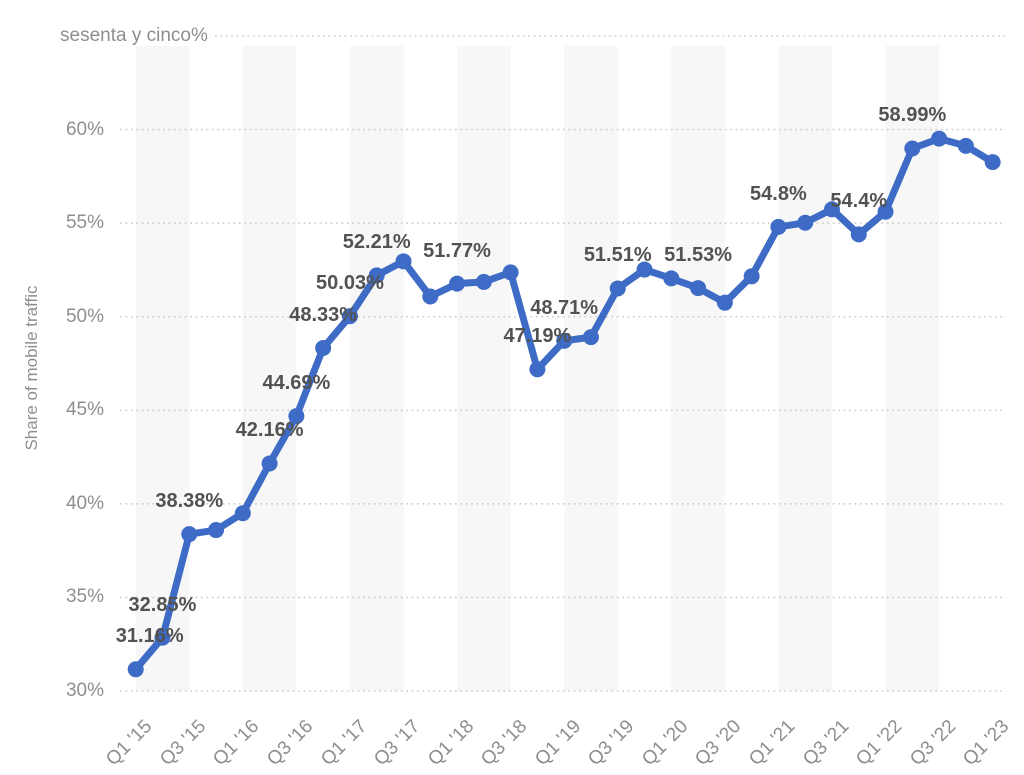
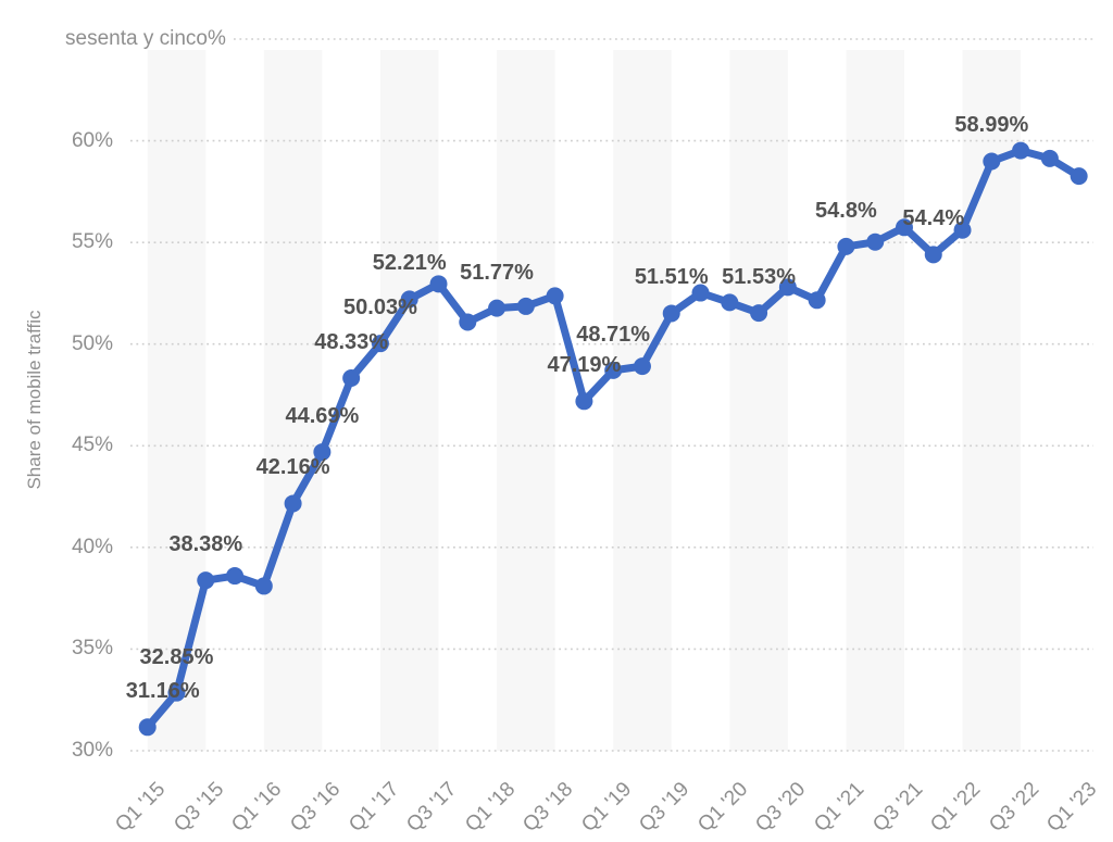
Q1 '16: 39.5% -> 38.1%
Q3 '20: 50.8% -> 52.8%
